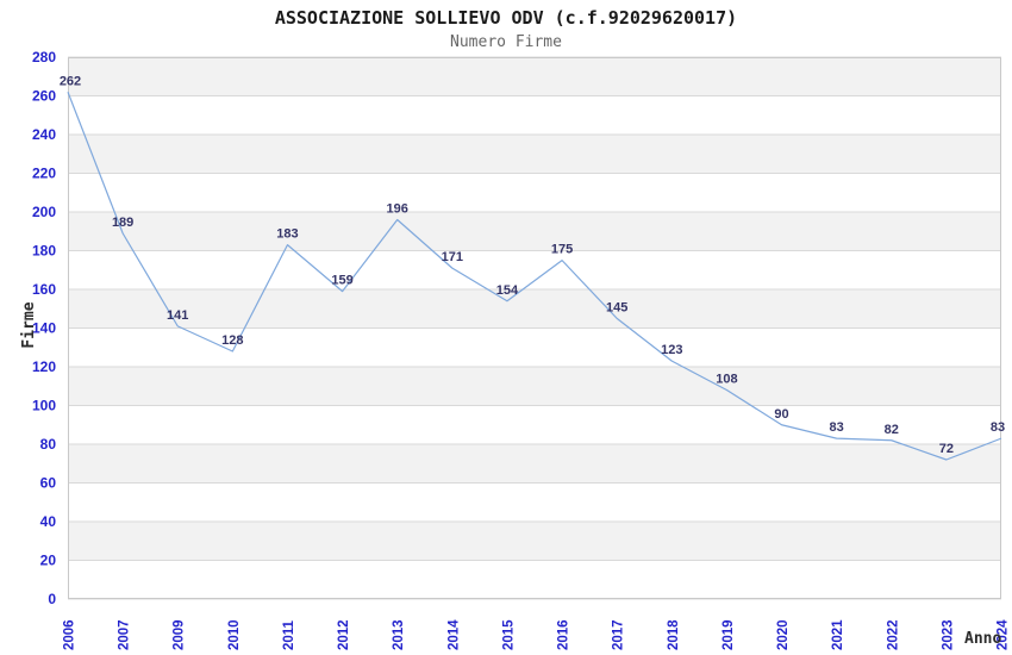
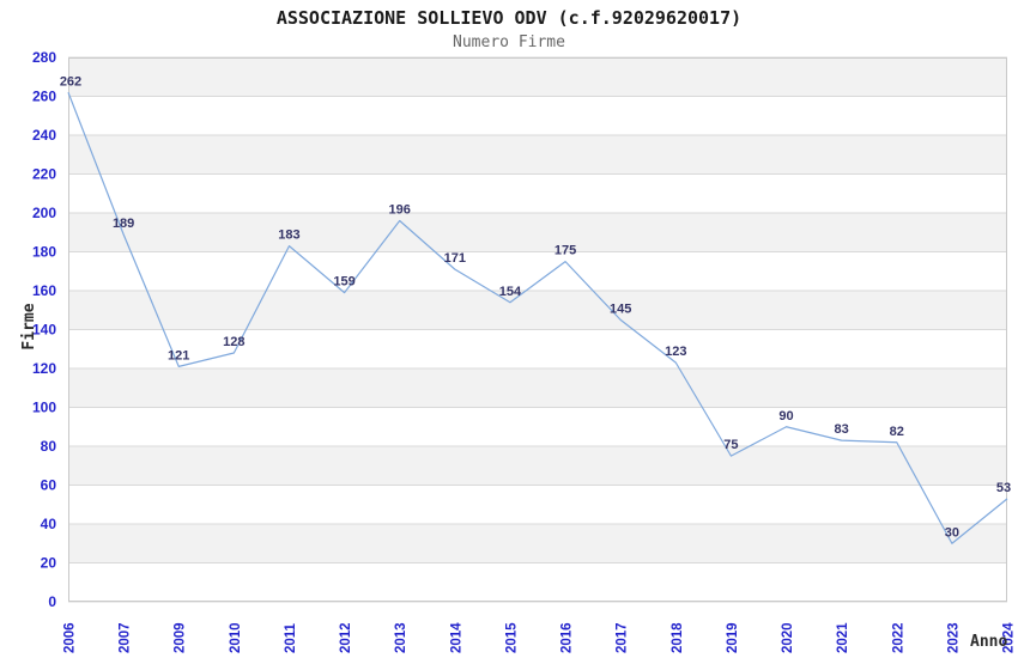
2009: 141 -> 121
2019: 108 -> 75
2023: 72 -> 30
2024: 83 -> 53
